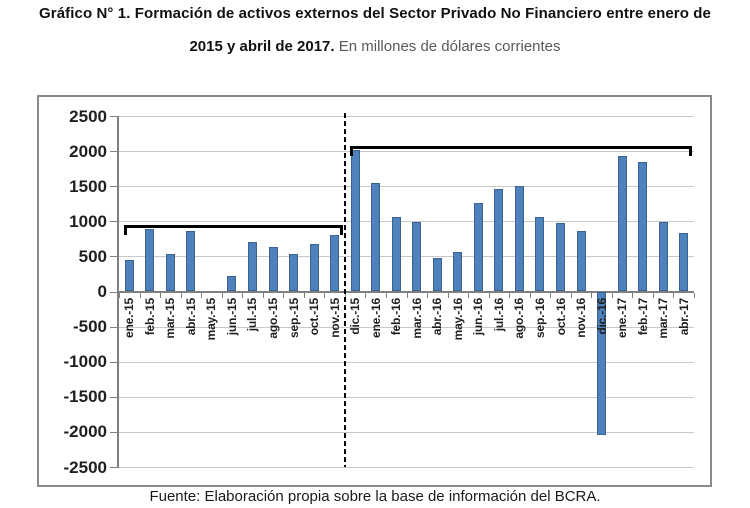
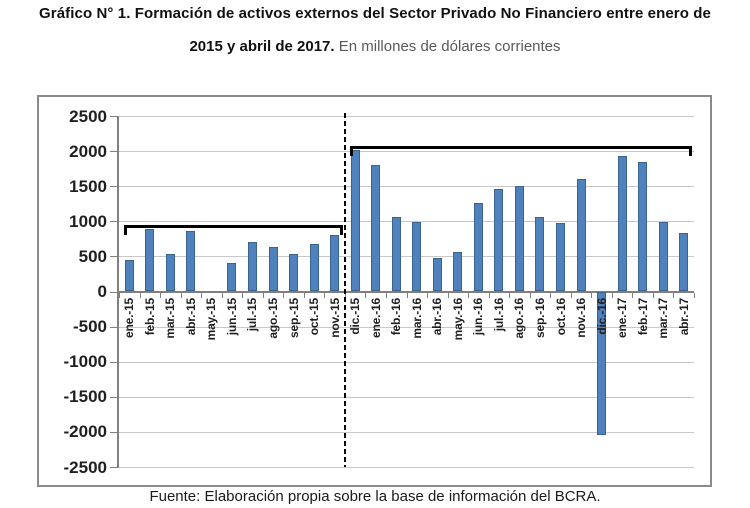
jun.-15: 200 -> 400
ene.-16: 1600 -> 1800
nov.-16: 900 -> 1600
